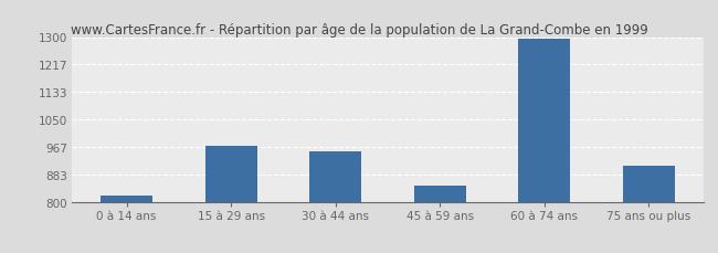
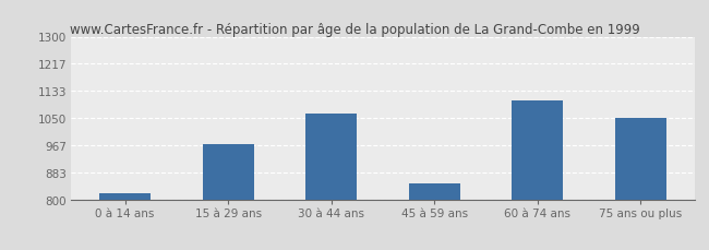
30 à 44 ans: 955 -> 1065
60 à 74 ans: 1295 -> 1105
75 ans ou plus: 910 -> 1050
